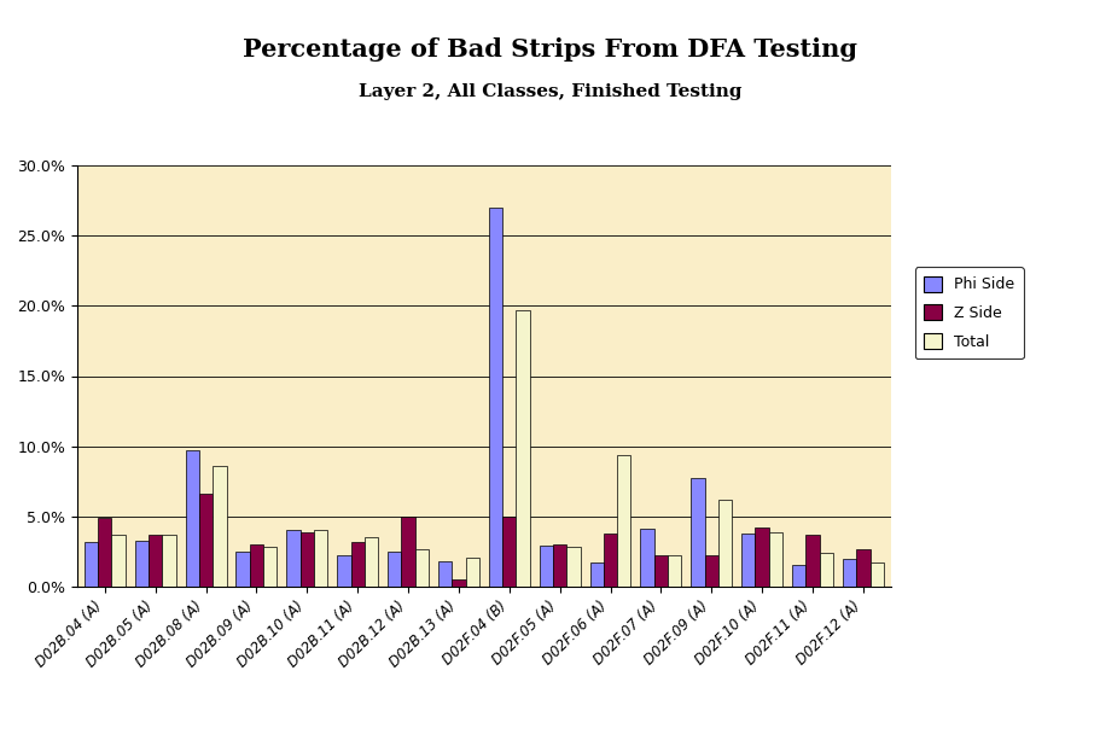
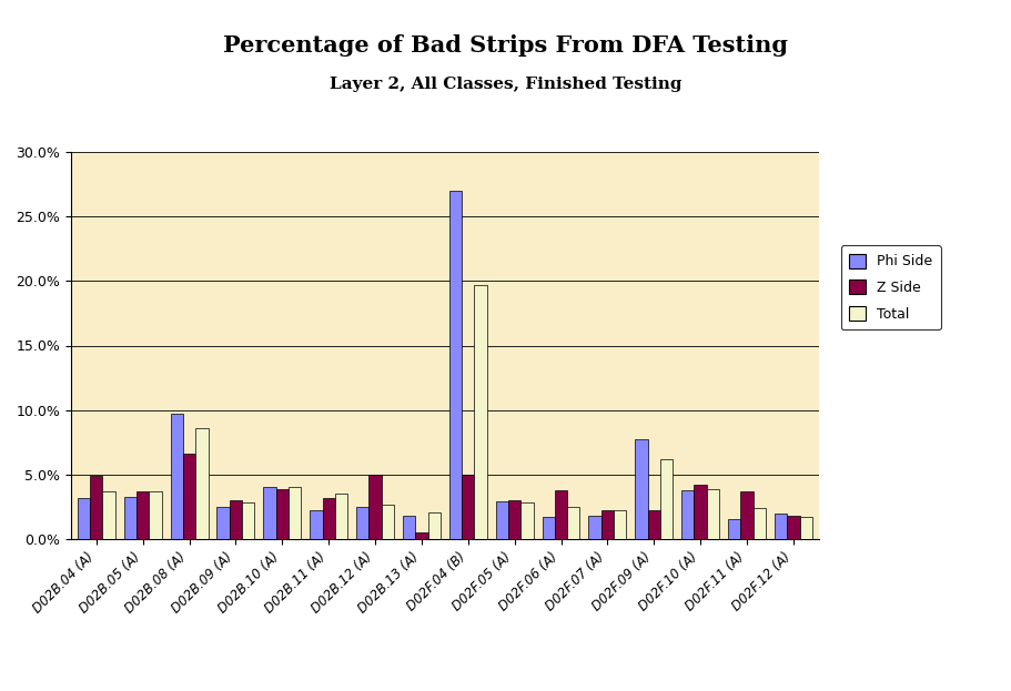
Total/D02F.06 (A): 9.4% -> 2.5%
Phi Side/D02F.07 (A): 4.1% -> 1.8%
Z Side/D02F.12 (A): 2.7% -> 1.8%
